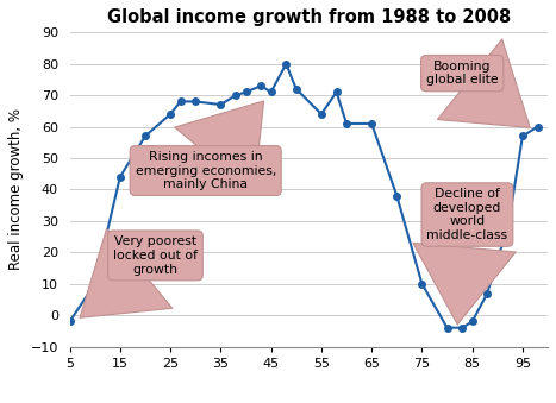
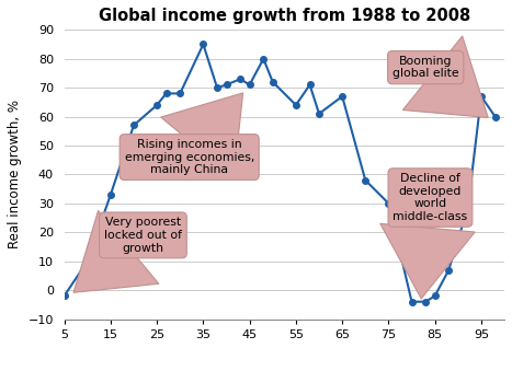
15: 44 -> 33
35: 67 -> 85
65: 61 -> 67
75: 10 -> 30
95: 57 -> 67
